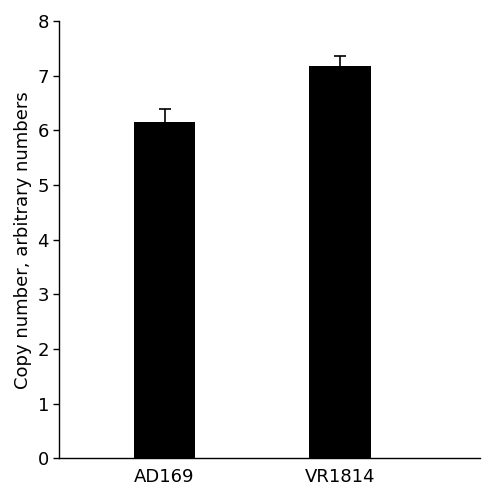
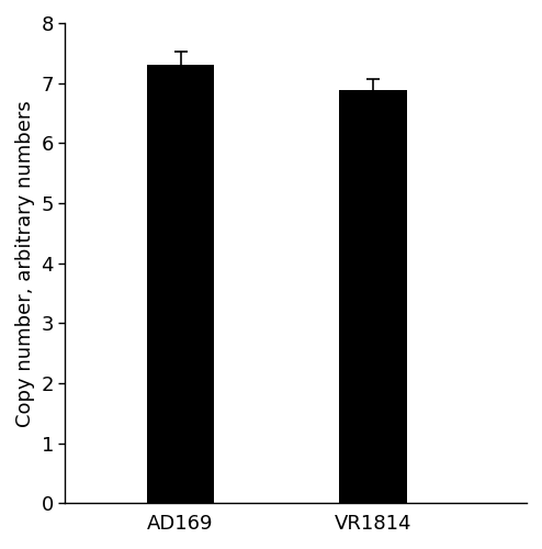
AD169: 6.16 -> 7.30
VR1814: 7.18 -> 6.88
